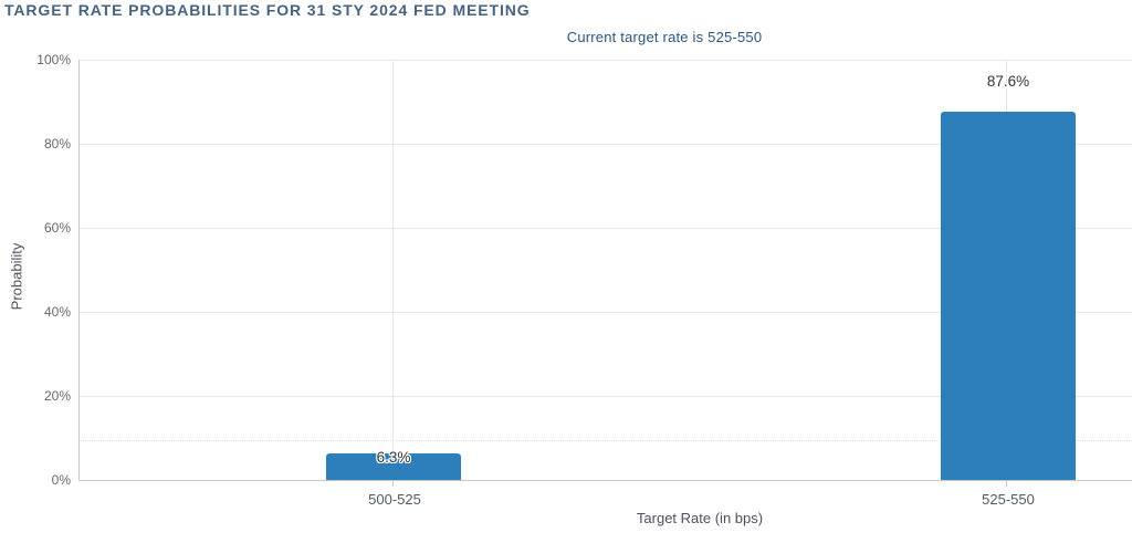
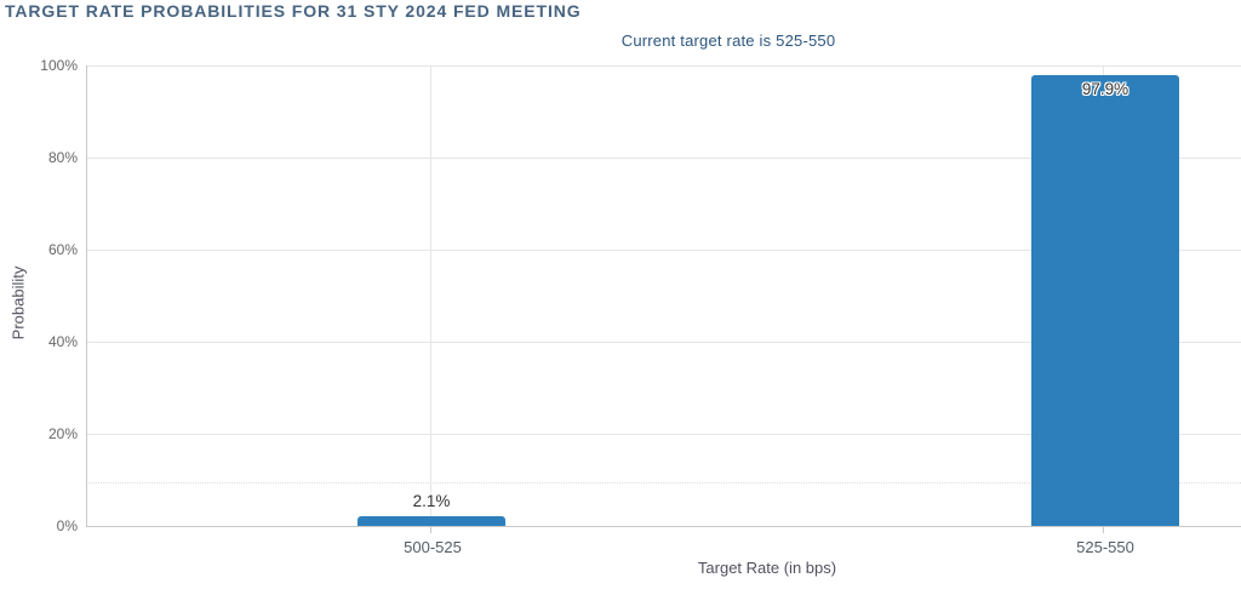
500-525: 6.3% -> 2.1%
525-550: 87.6% -> 97.9%
